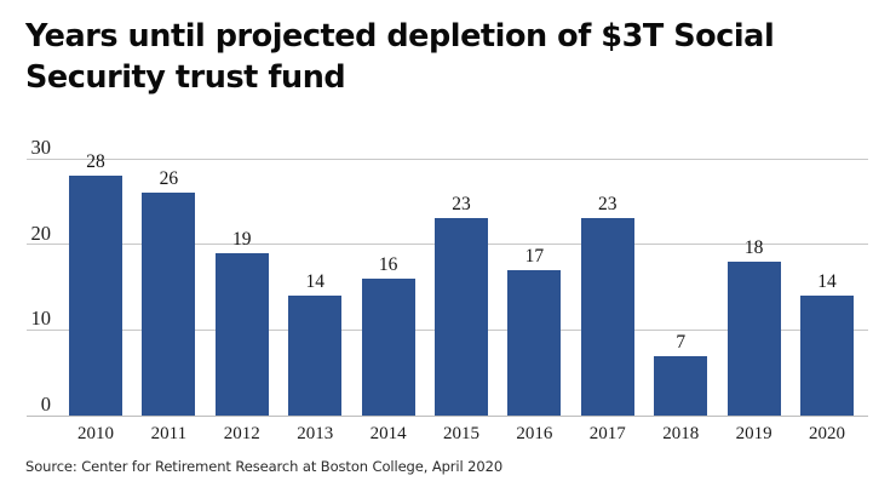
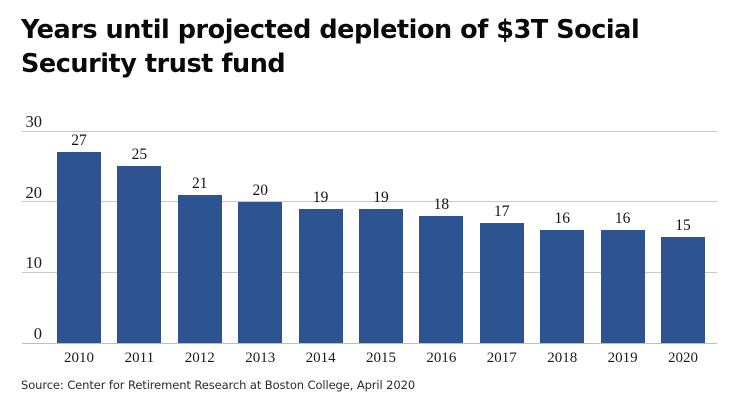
2010: 28 -> 27
2011: 26 -> 25
2012: 19 -> 21
2013: 14 -> 20
2014: 16 -> 19
2015: 23 -> 19
2016: 17 -> 18
2017: 23 -> 17
2018: 7 -> 16
2019: 18 -> 16
2020: 14 -> 15
